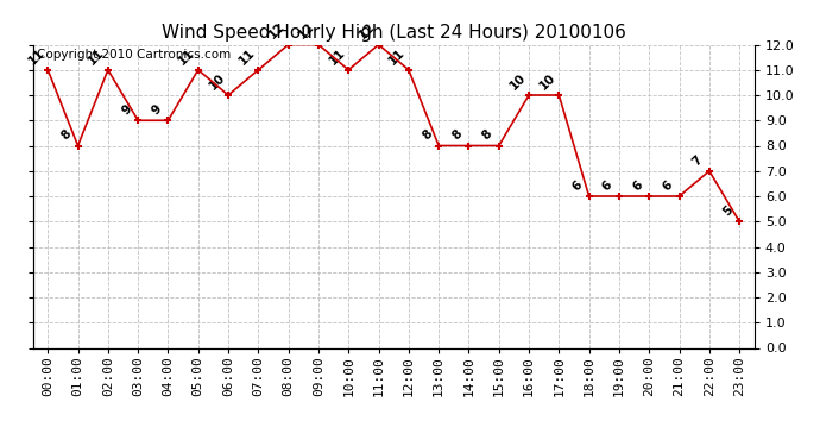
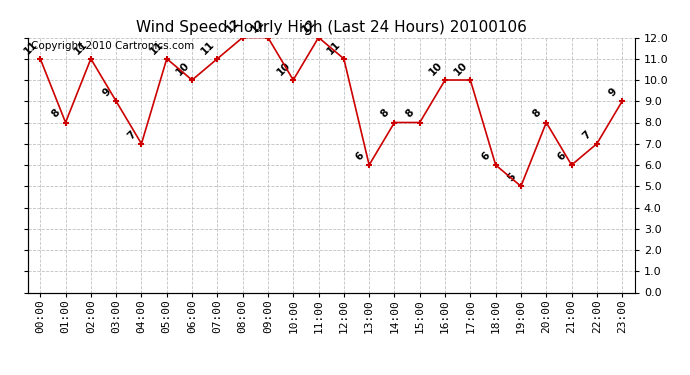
04:00: 9 -> 7
10:00: 11 -> 10
13:00: 8 -> 6
19:00: 6 -> 5
20:00: 6 -> 8
23:00: 5 -> 9
